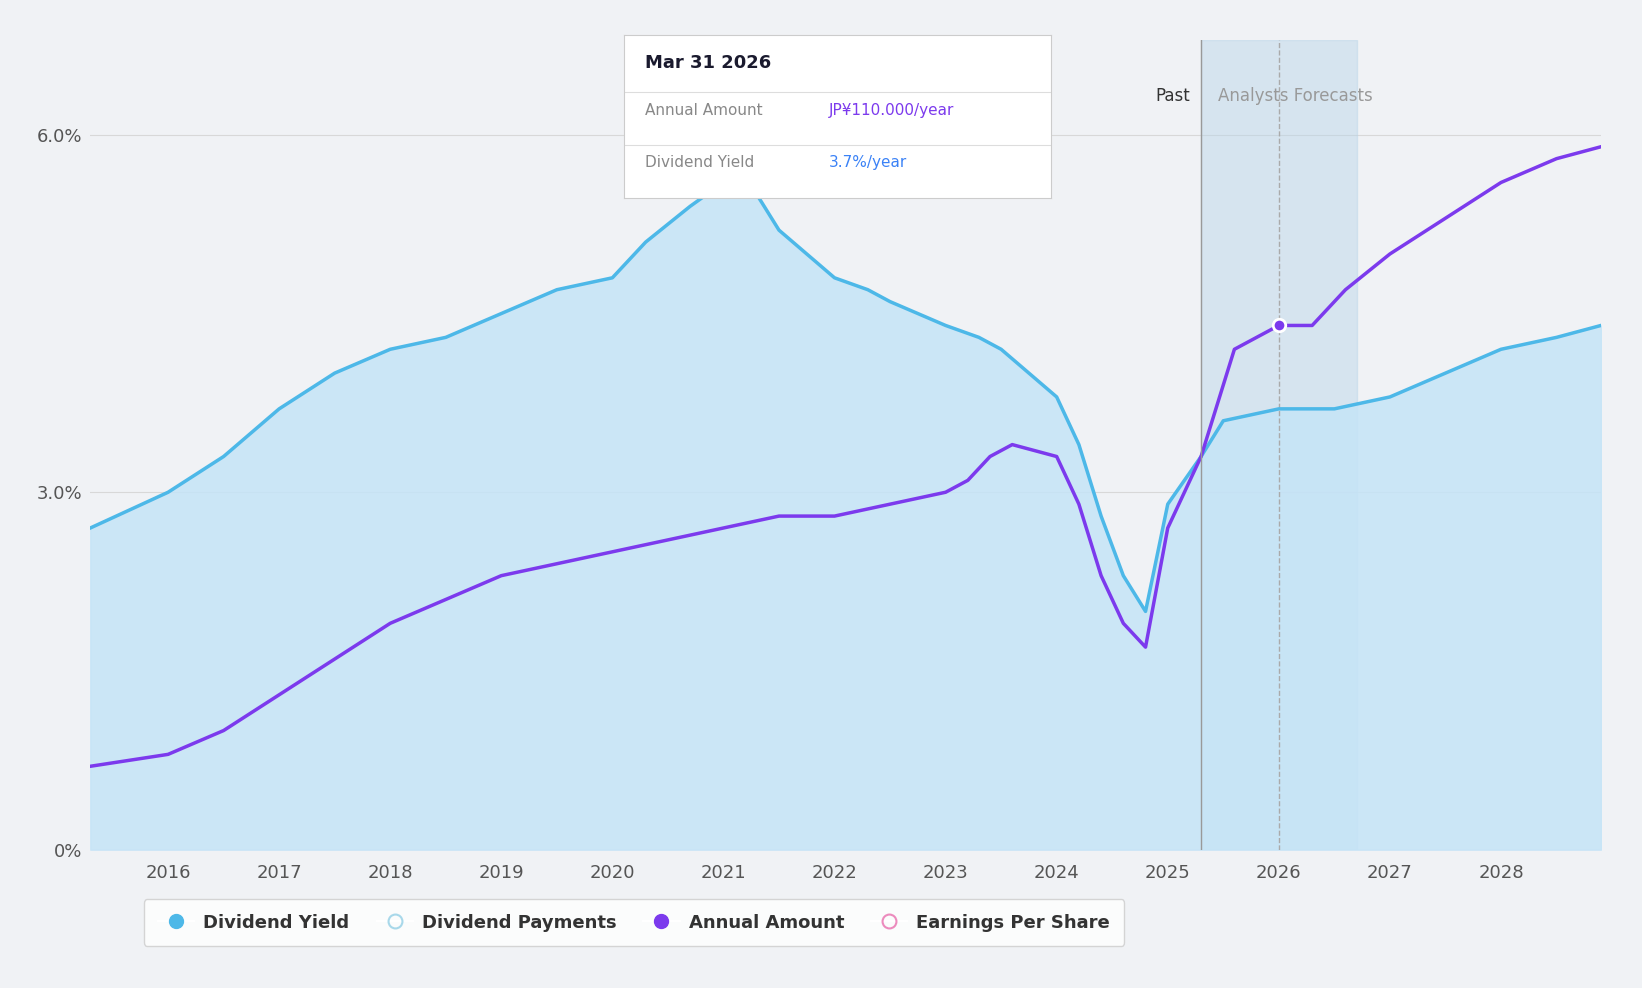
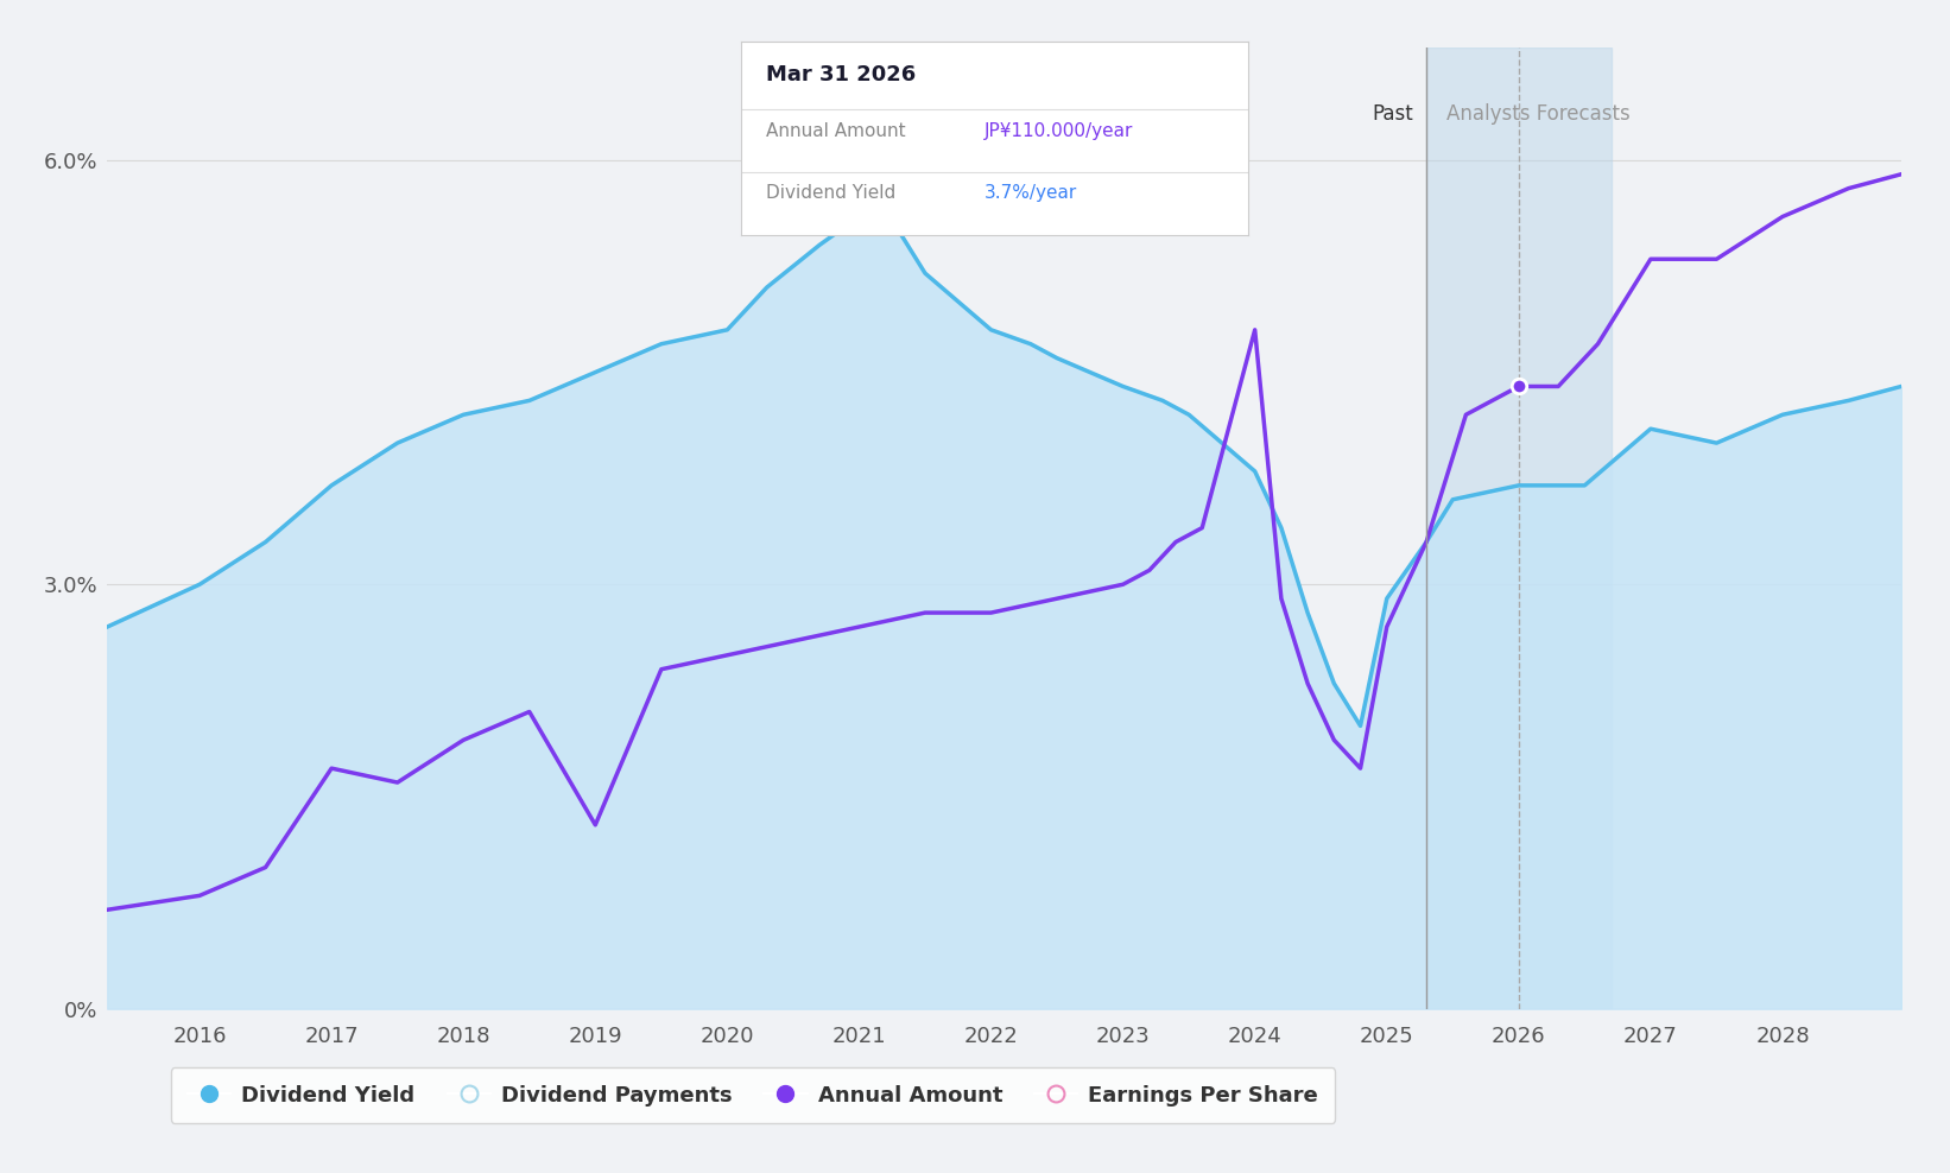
Annual Amount/2017: 1.3% -> 1.7%
Annual Amount/2019: 2.3% -> 1.3%
Annual Amount/2024: 3.3% -> 4.8%
Dividend Yield/2027: 3.8% -> 4.1%
Annual Amount/2027: 5.0% -> 5.3%
